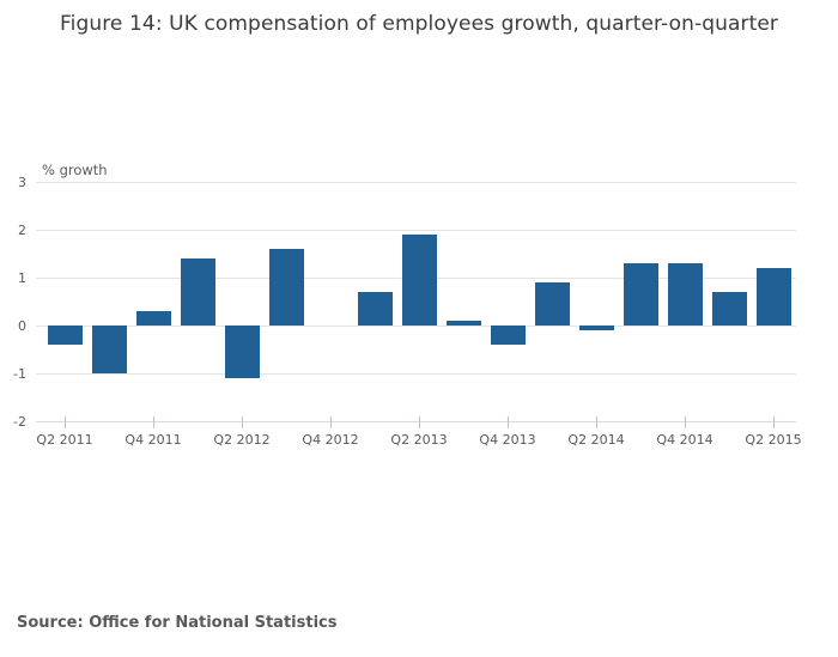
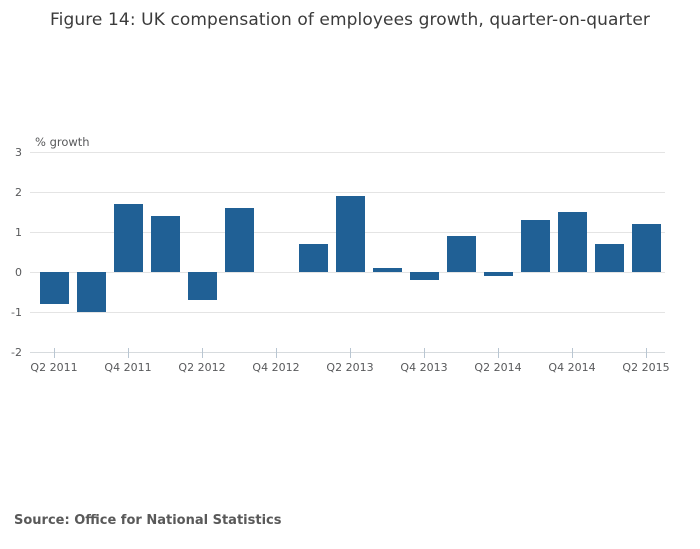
Q2 2011: -0.4 -> -0.8
Q4 2011: 0.3 -> 1.7
Q2 2012: -1.1 -> -0.7
Q4 2013: -0.4 -> -0.2
Q4 2014: 1.3 -> 1.5
